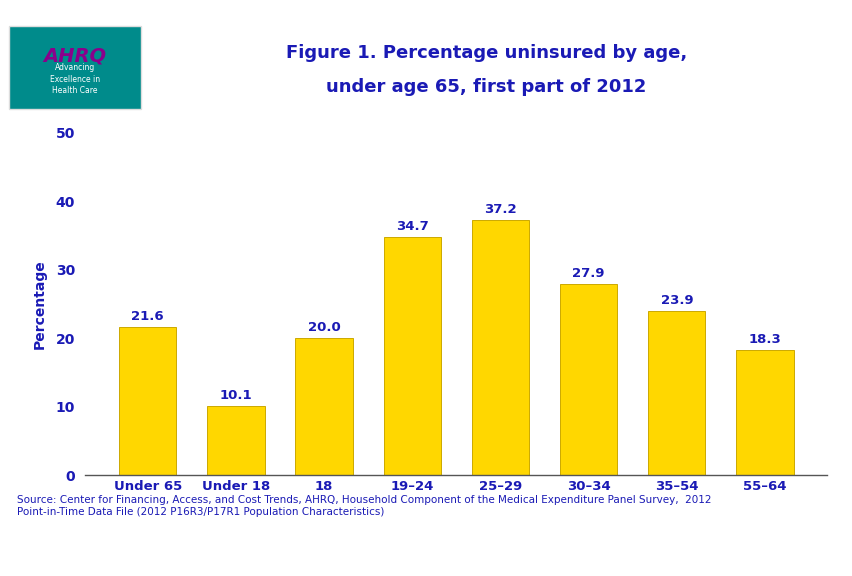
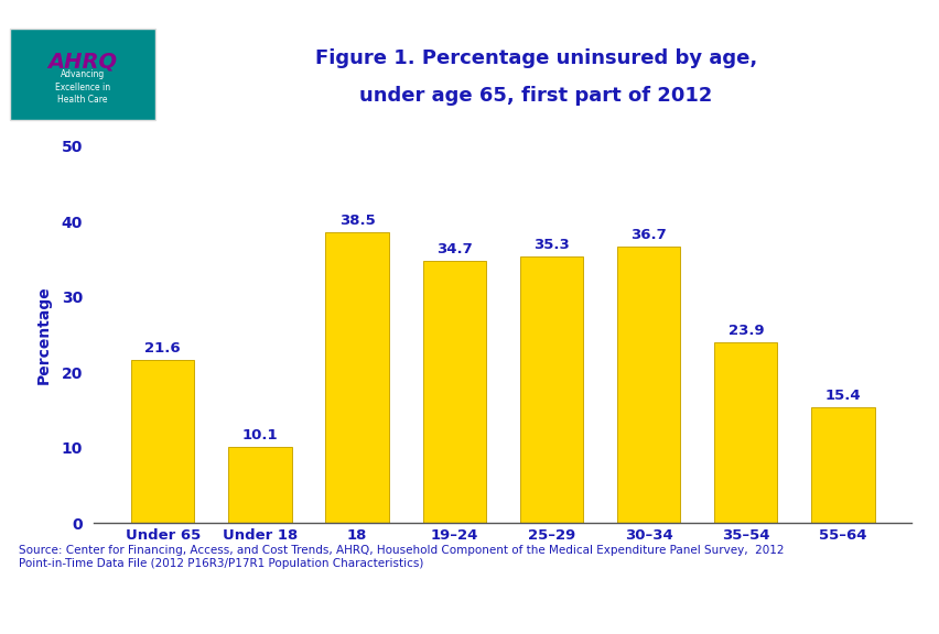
18: 20.0 -> 38.5
25–29: 37.2 -> 35.3
30–34: 27.9 -> 36.7
55–64: 18.3 -> 15.4
